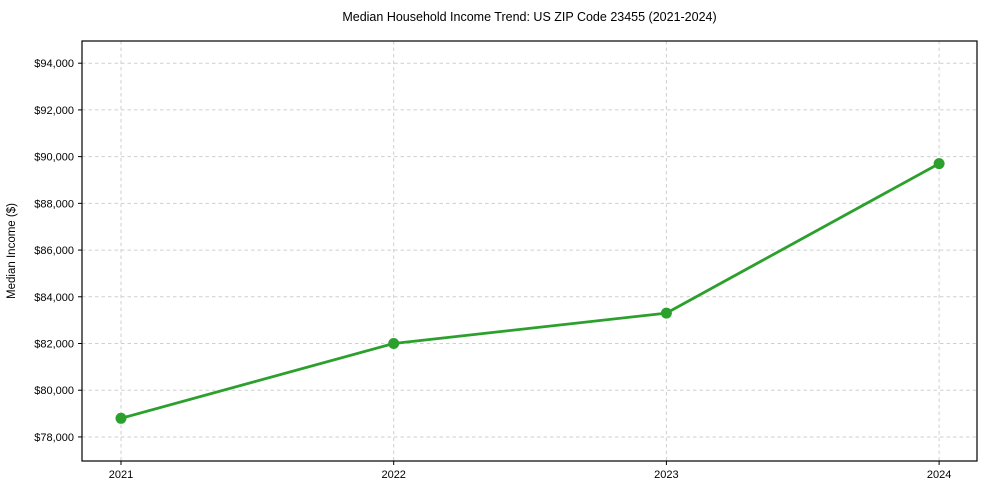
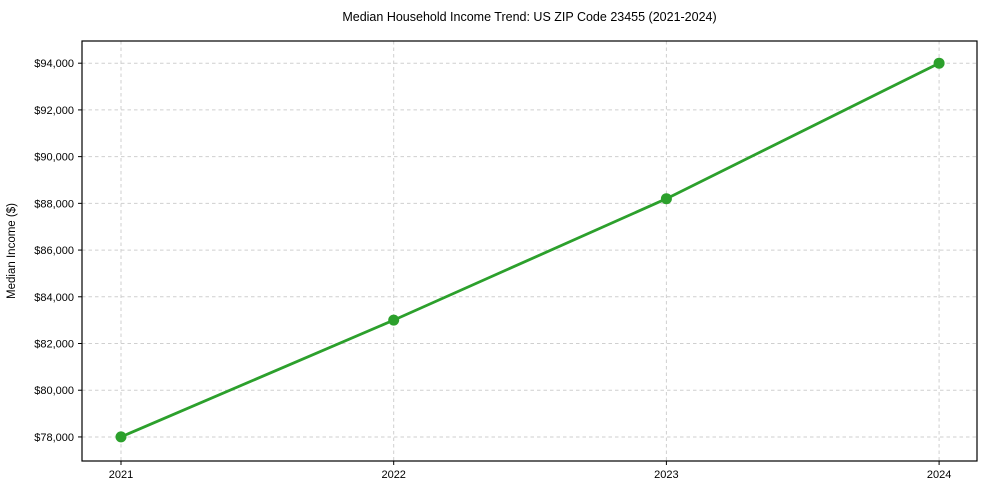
2021: $78800 -> $78000
2022: $82000 -> $83000
2023: $83300 -> $88200
2024: $89700 -> $94000
